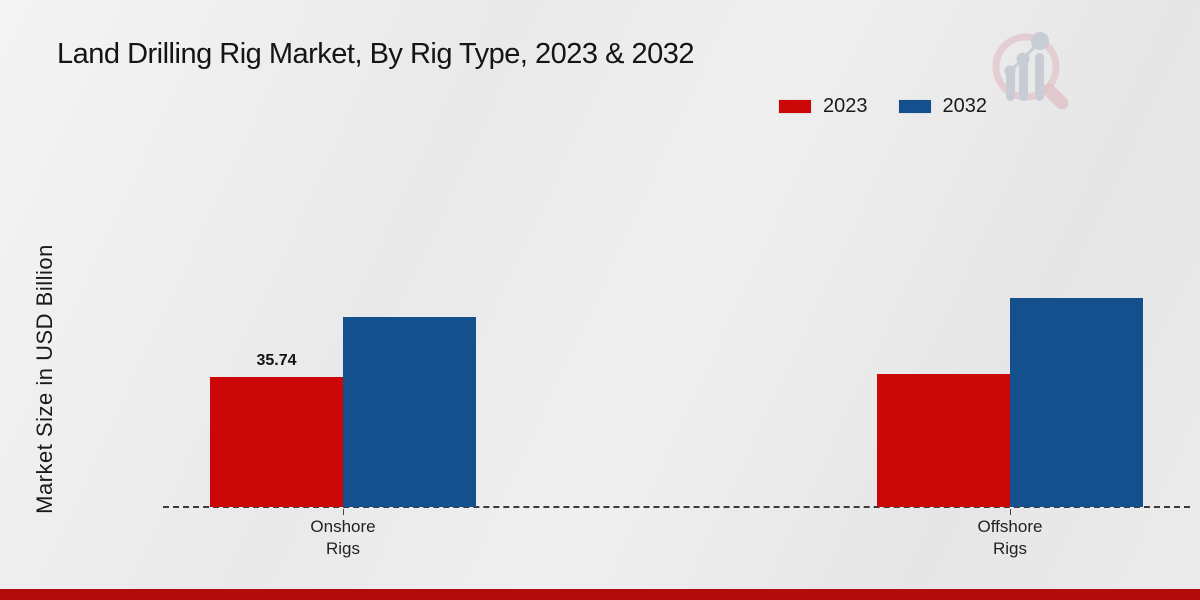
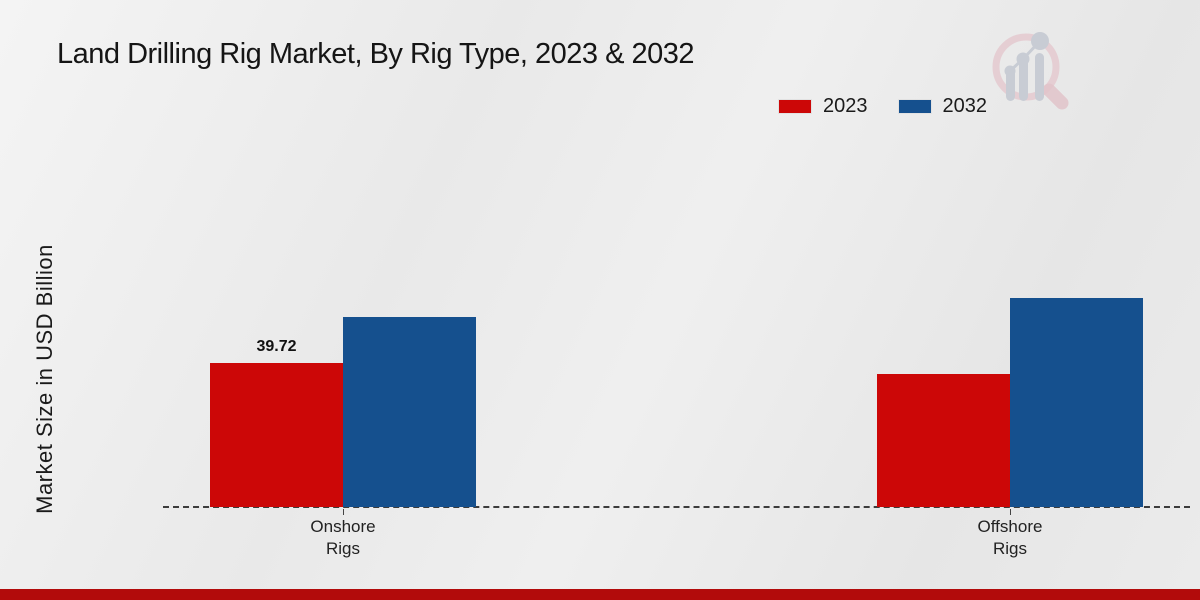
2023/Onshore Rigs: 35.74 -> 39.72
